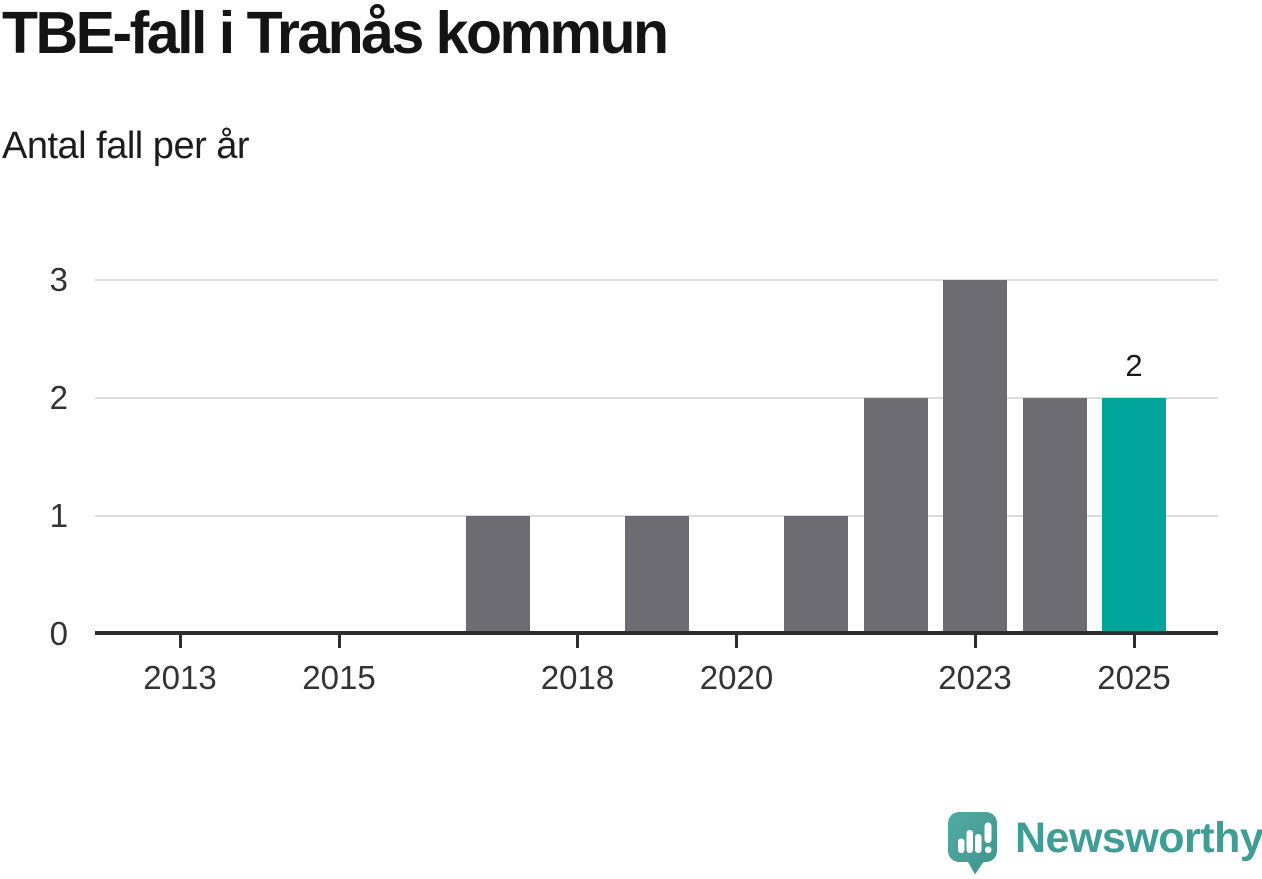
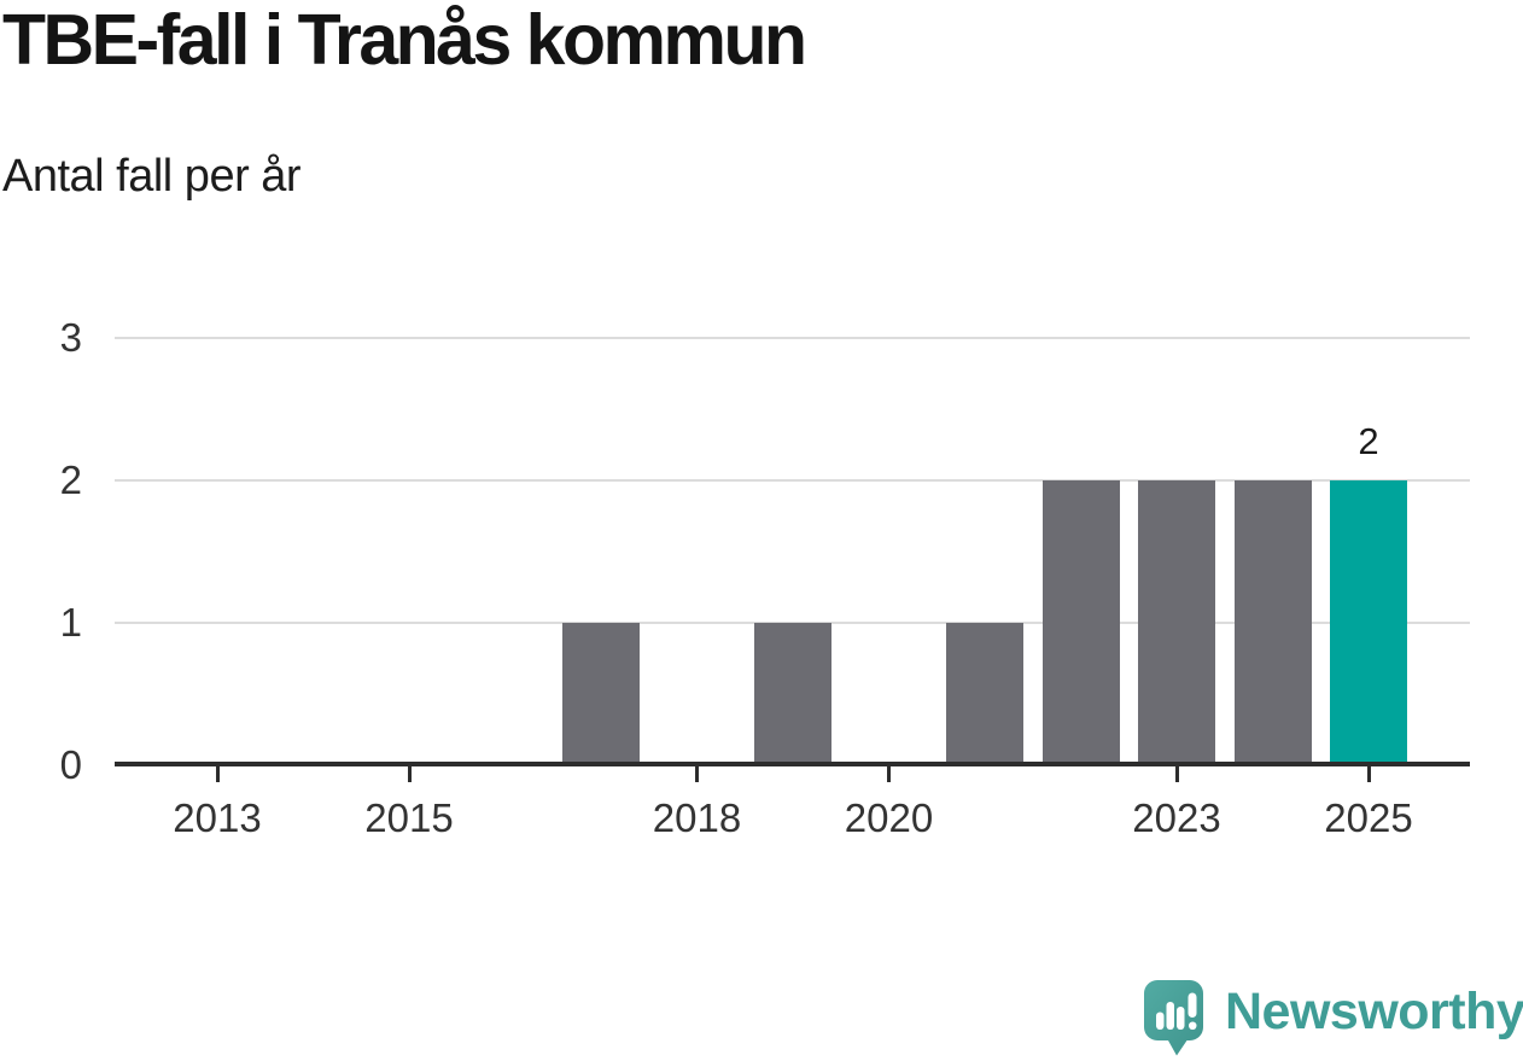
2023: 3 -> 2
